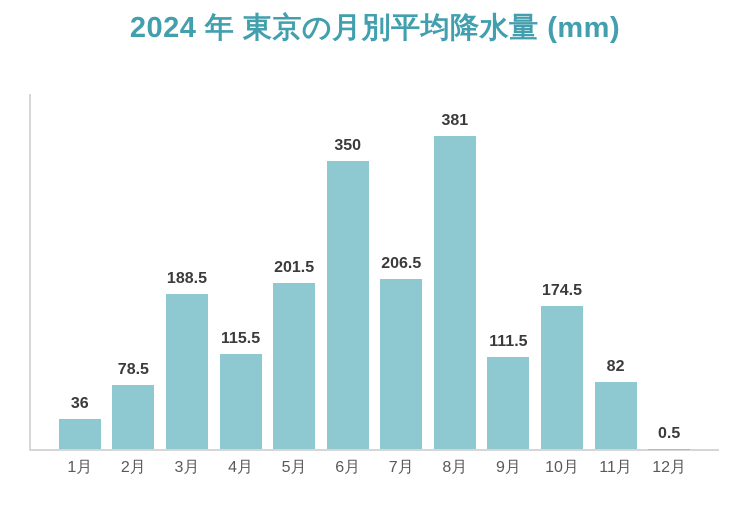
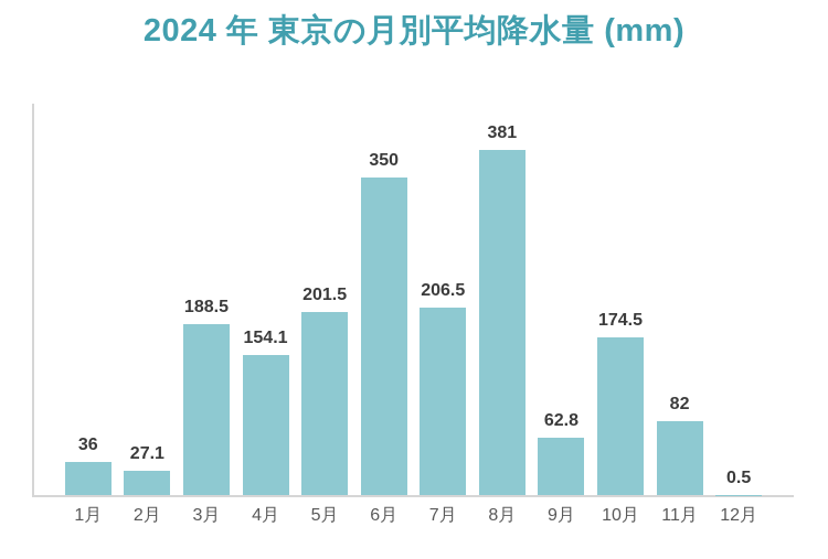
2月: 78.5 -> 27.1
4月: 115.5 -> 154.1
9月: 111.5 -> 62.8
